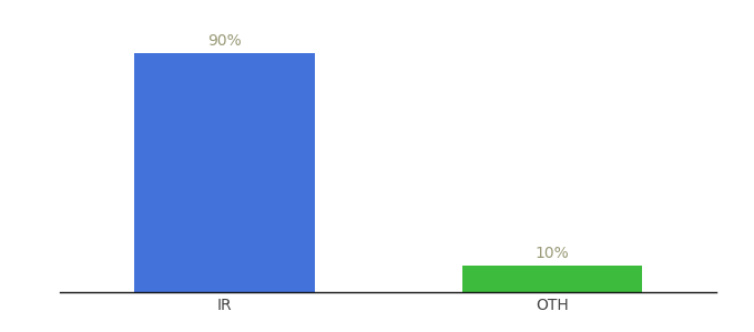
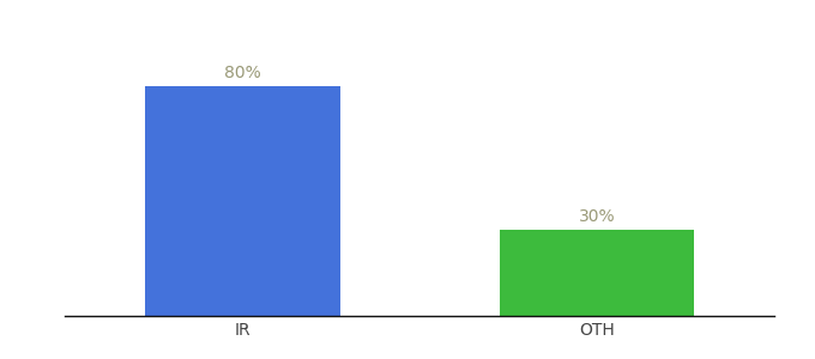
IR: 90% -> 80%
OTH: 10% -> 30%
